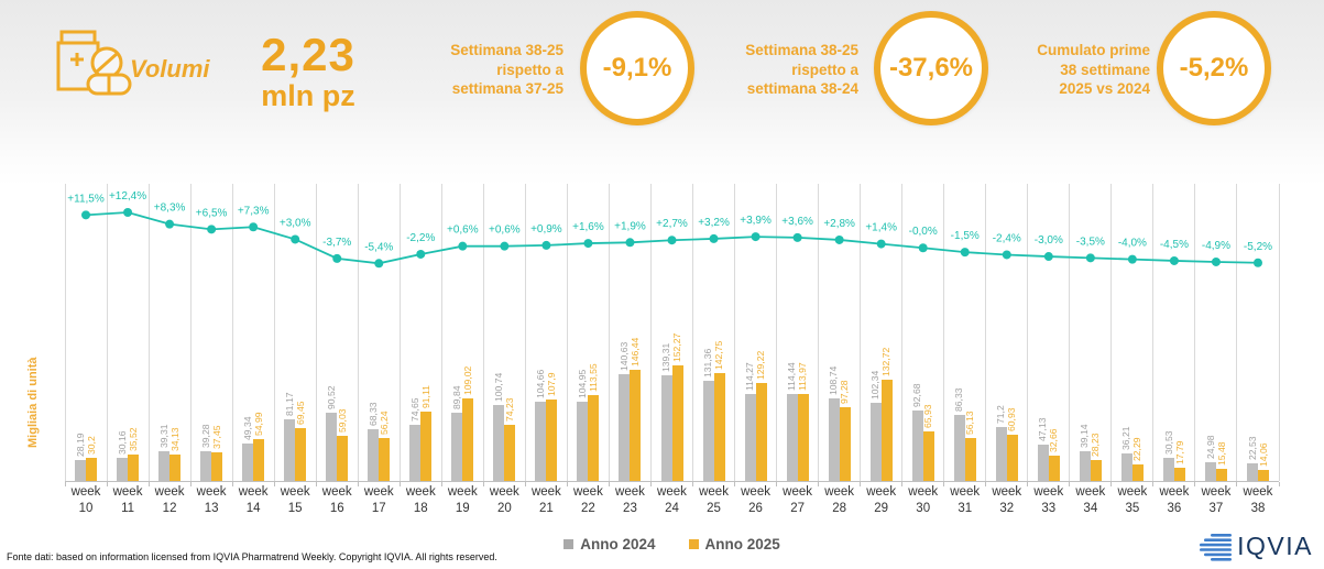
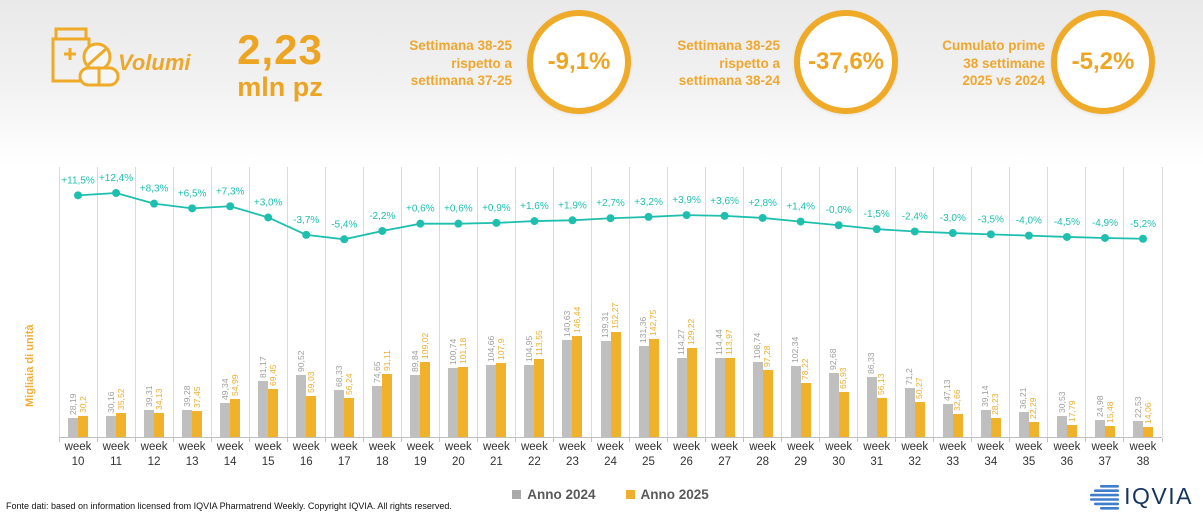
Anno 2025/20: 74,23 -> 101,18
Anno 2025/29: 132,72 -> 78,22
Anno 2025/32: 60,93 -> 50,27
